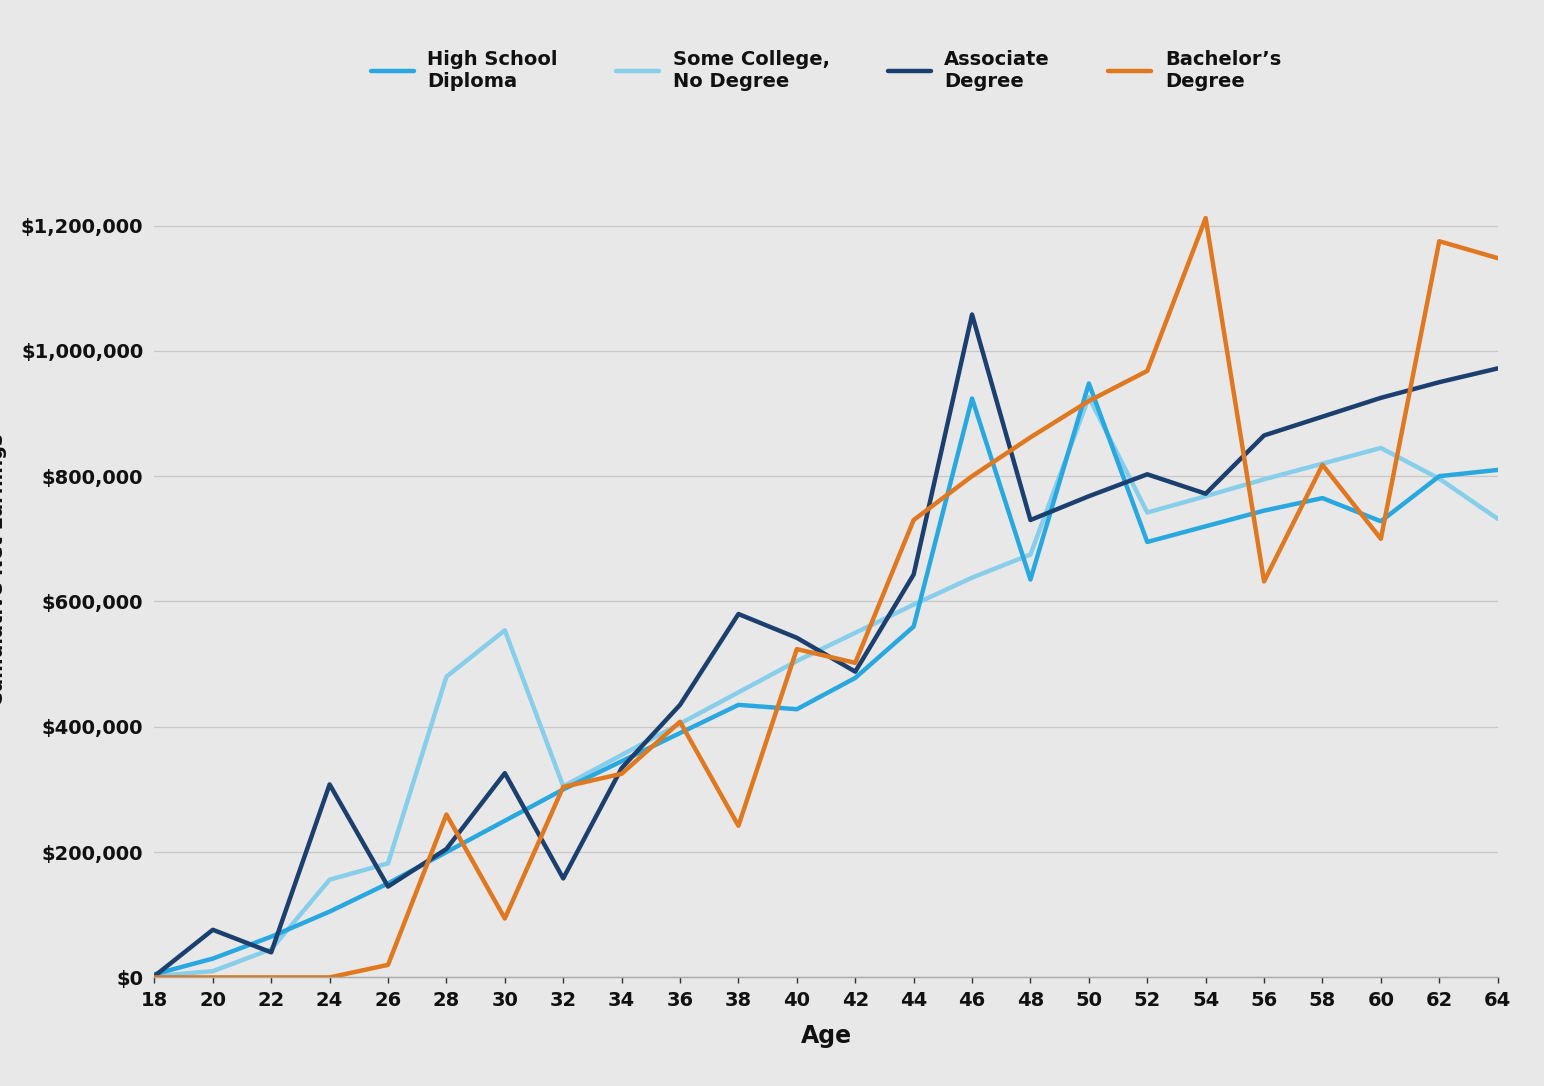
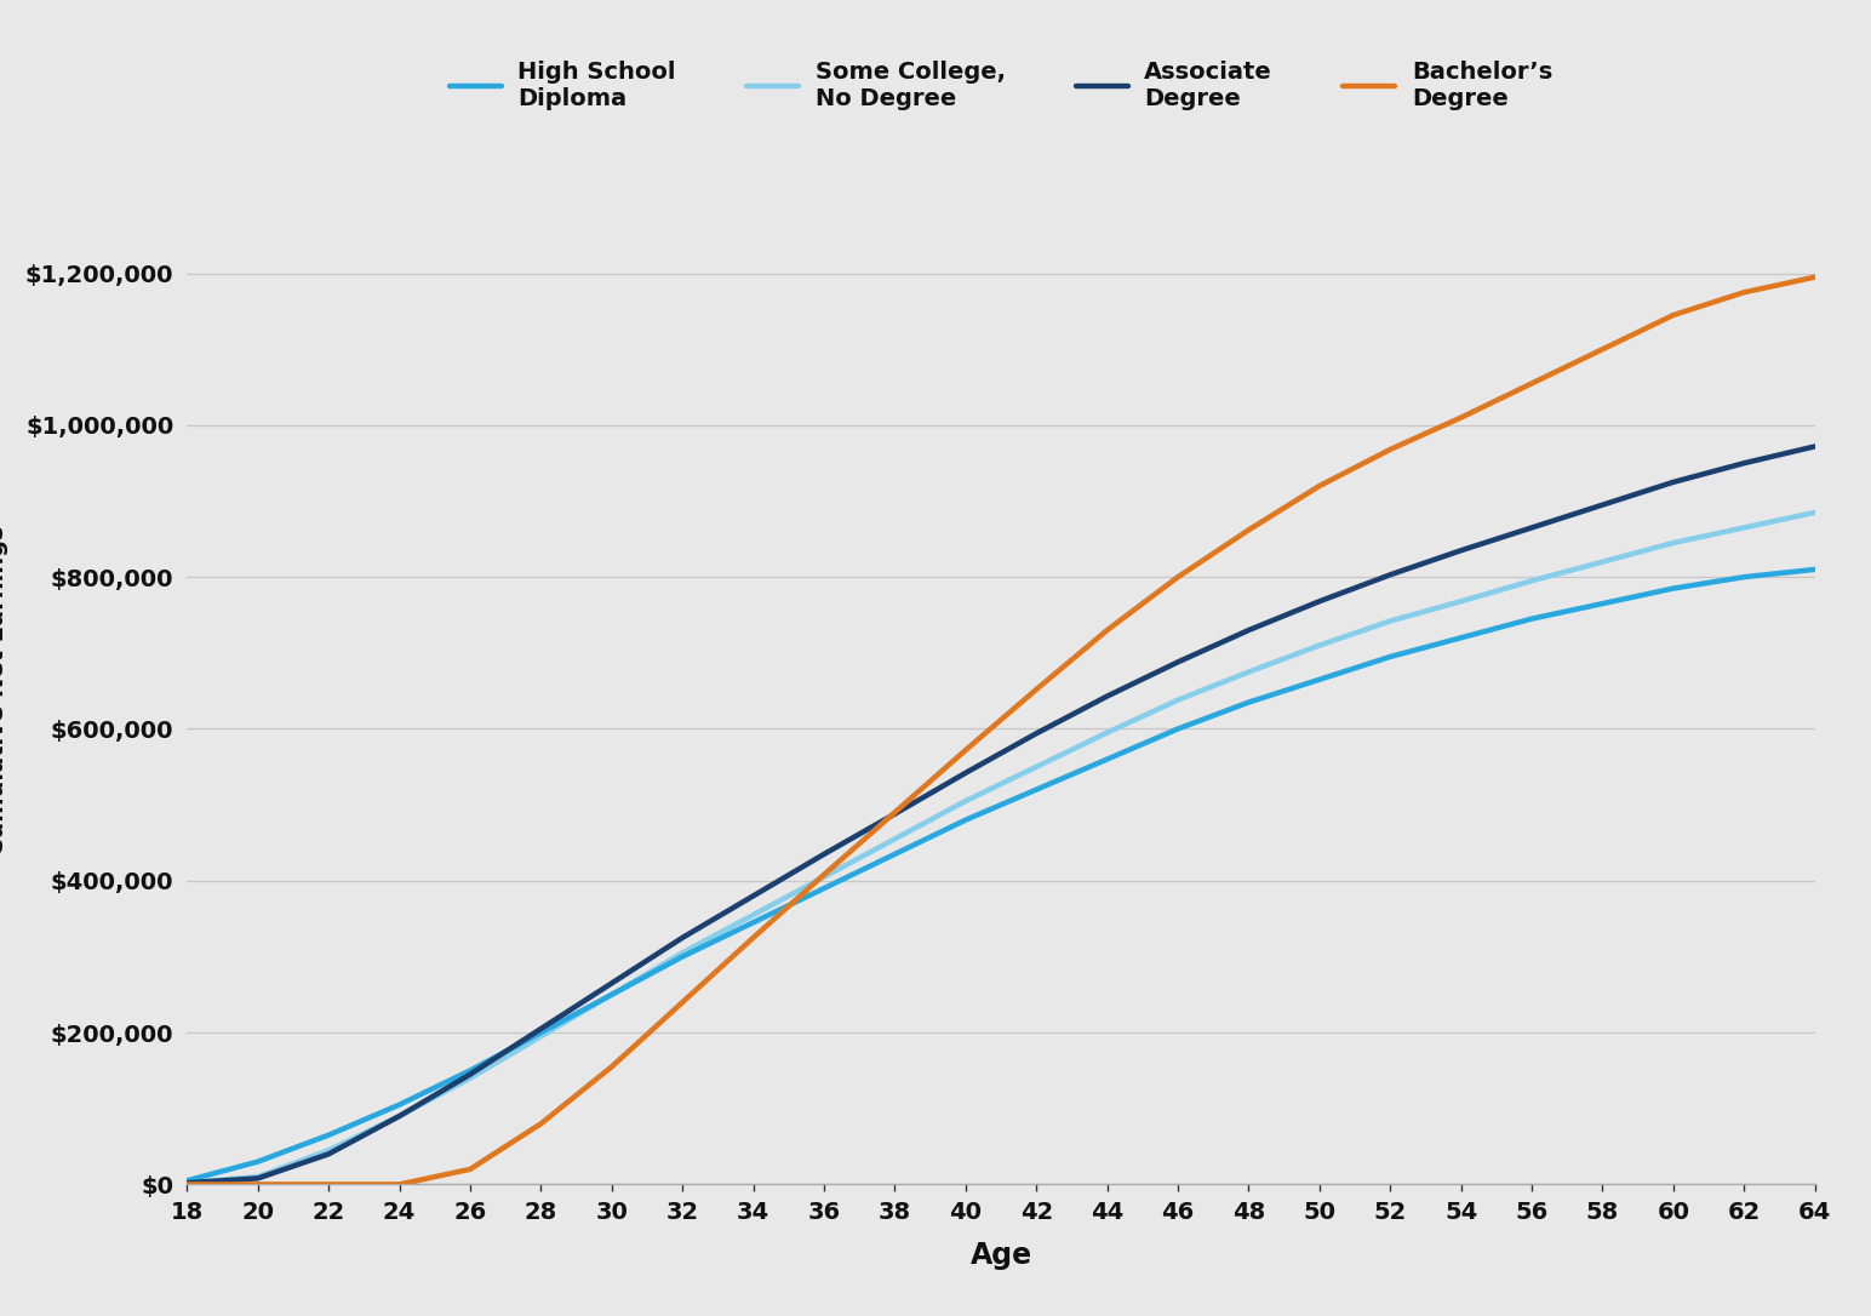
Associate Degree/20: $76,000 -> $8,000
Some College, No Degree/24: $156,000 -> $90,000
Associate Degree/24: $308,000 -> $90,000
Some College, No Degree/26: $182,000 -> $140,000
Some College, No Degree/28: $480,000 -> $195,000
Bachelor’s Degree/28: $260,000 -> $80,000
Some College, No Degree/30: $554,000 -> $250,000
Associate Degree/30: $326,000 -> $265,000
Bachelor’s Degree/30: $94,000 -> $155,000
Associate Degree/32: $158,000 -> $325,000
Bachelor’s Degree/32: $304,000 -> $240,000
Associate Degree/34: $334,000 -> $380,000
Associate Degree/38: $580,000 -> $488,000
Bachelor’s Degree/38: $242,000 -> $490,000
High School Diploma/40: $428,000 -> $480,000
Bachelor’s Degree/40: $524,000 -> $572,000
High School Diploma/42: $478,000 -> $520,000
Associate Degree/42: $488,000 -> $594,000
Bachelor’s Degree/42: $502,000 -> $652,000
High School Diploma/46: $924,000 -> $600,000
Associate Degree/46: $1,058,000 -> $688,000
High School Diploma/50: $948,000 -> $665,000
Some College, No Degree/50: $926,000 -> $710,000
Associate Degree/54: $772,000 -> $835,000
Bachelor’s Degree/54: $1,212,000 -> $1,010,000
Bachelor’s Degree/56: $632,000 -> $1,055,000
Bachelor’s Degree/58: $818,000 -> $1,100,000
High School Diploma/60: $728,000 -> $785,000
Bachelor’s Degree/60: $700,000 -> $1,145,000
Some College, No Degree/62: $796,000 -> $865,000
Some College, No Degree/64: $732,000 -> $885,000
Bachelor’s Degree/64: $1,148,000 -> $1,195,000
